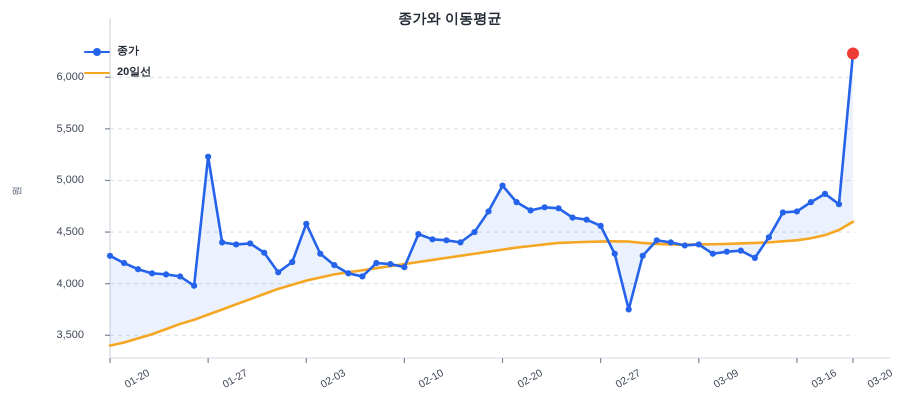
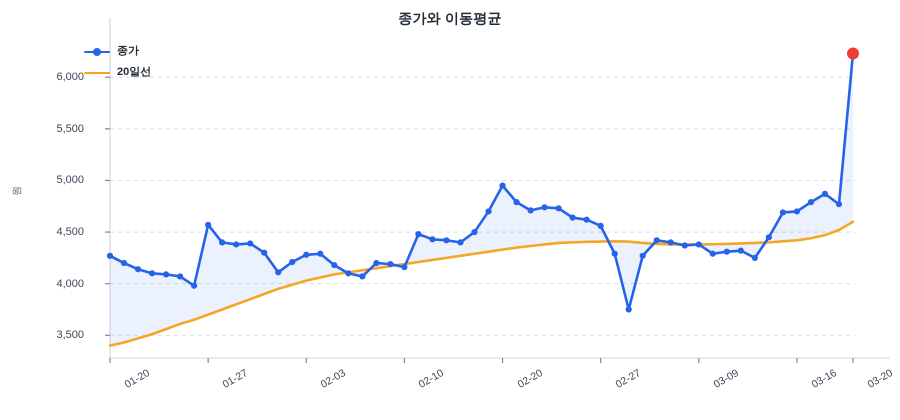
종가/01-27: 5230 -> 4570
종가/02-03: 4580 -> 4280
